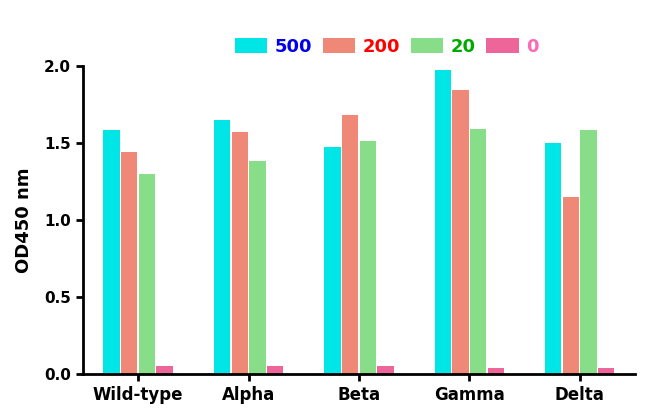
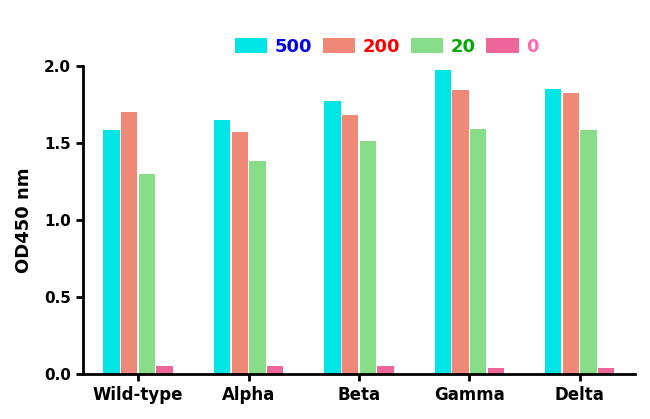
200/Wild-type: 1.44 -> 1.70
500/Beta: 1.47 -> 1.77
500/Delta: 1.50 -> 1.85
200/Delta: 1.15 -> 1.82
